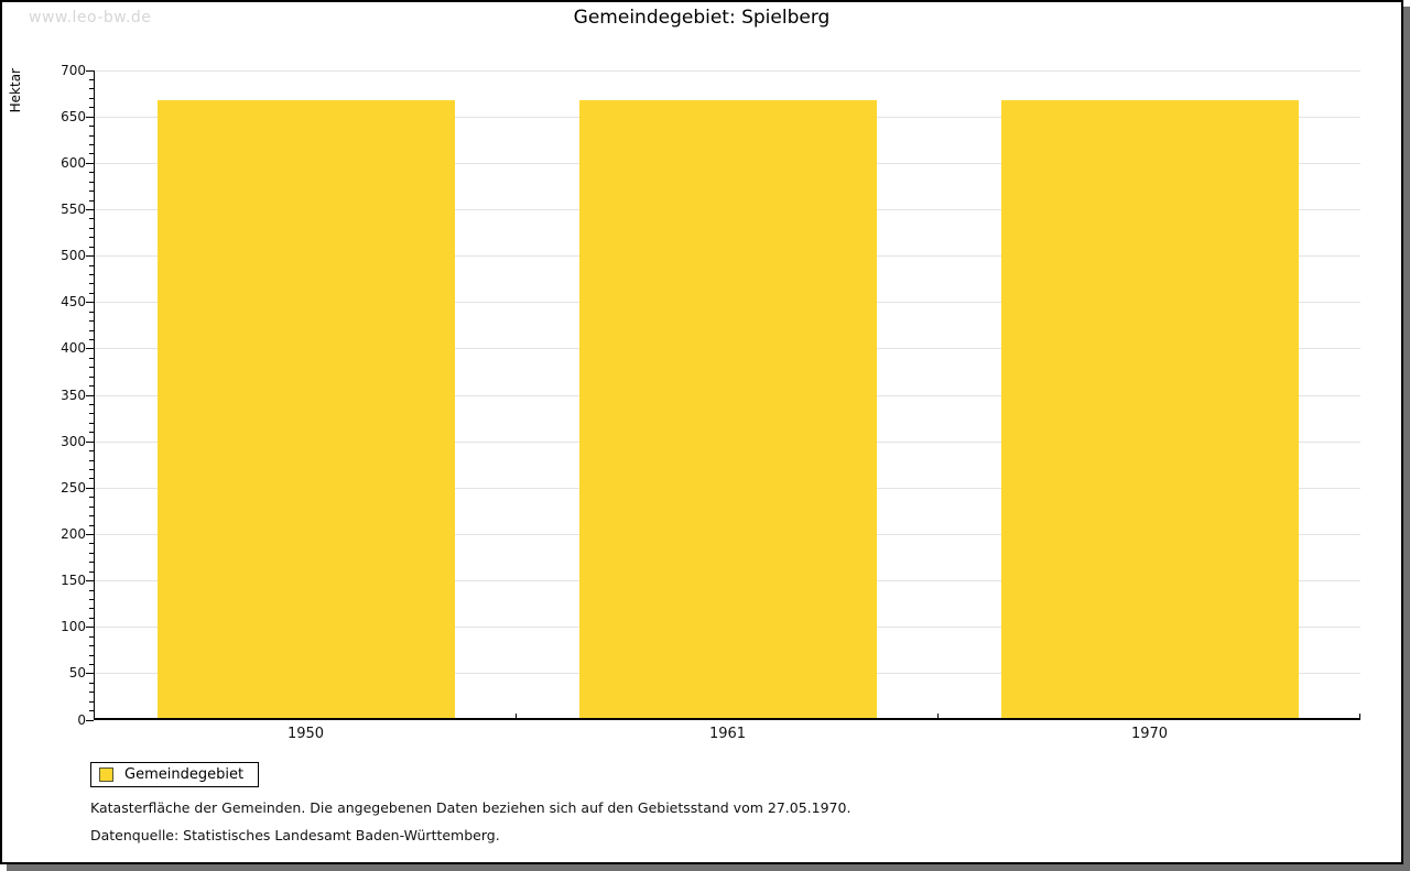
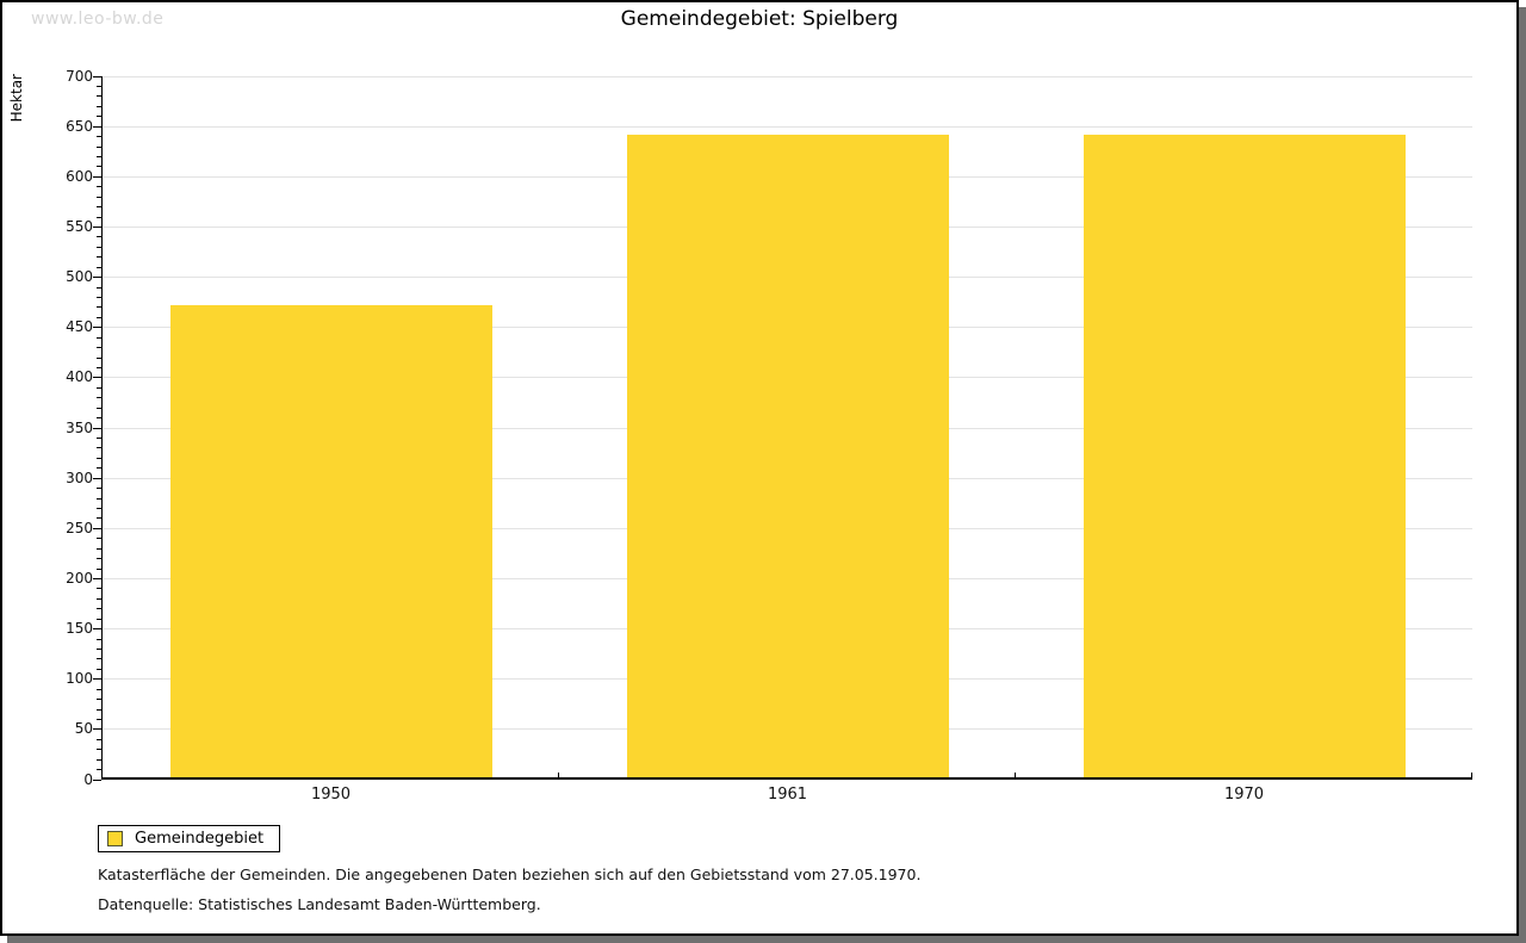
1950: 670 -> 470
1961: 670 -> 640
1970: 670 -> 640
